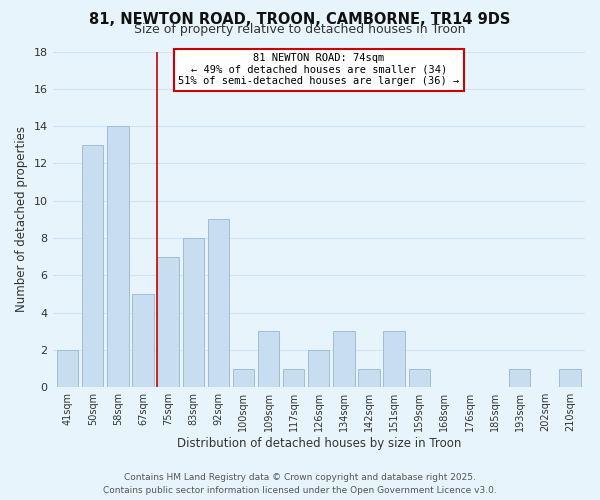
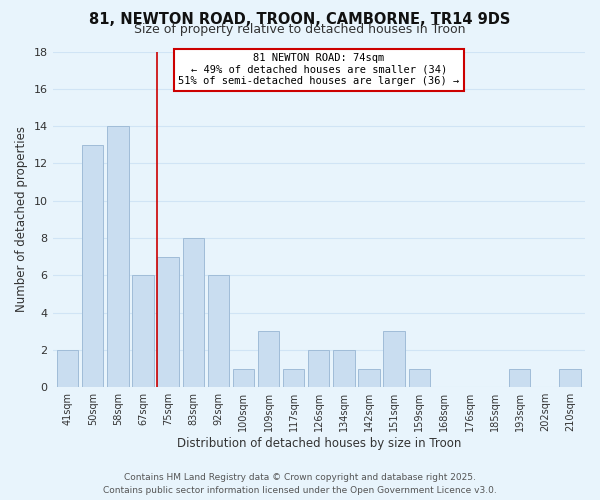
67sqm: 5 -> 6
92sqm: 9 -> 6
134sqm: 3 -> 2
